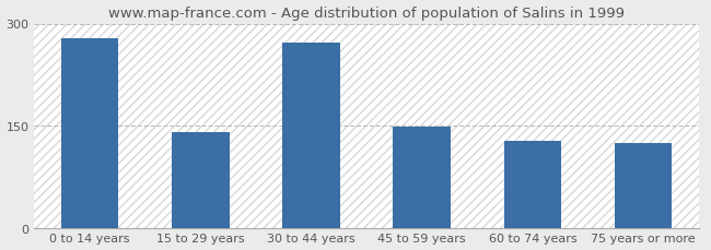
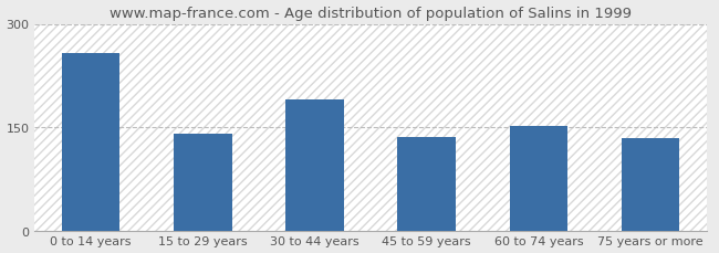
0 to 14 years: 278 -> 258
30 to 44 years: 272 -> 190
45 to 59 years: 148 -> 136
60 to 74 years: 128 -> 152
75 years or more: 124 -> 134
